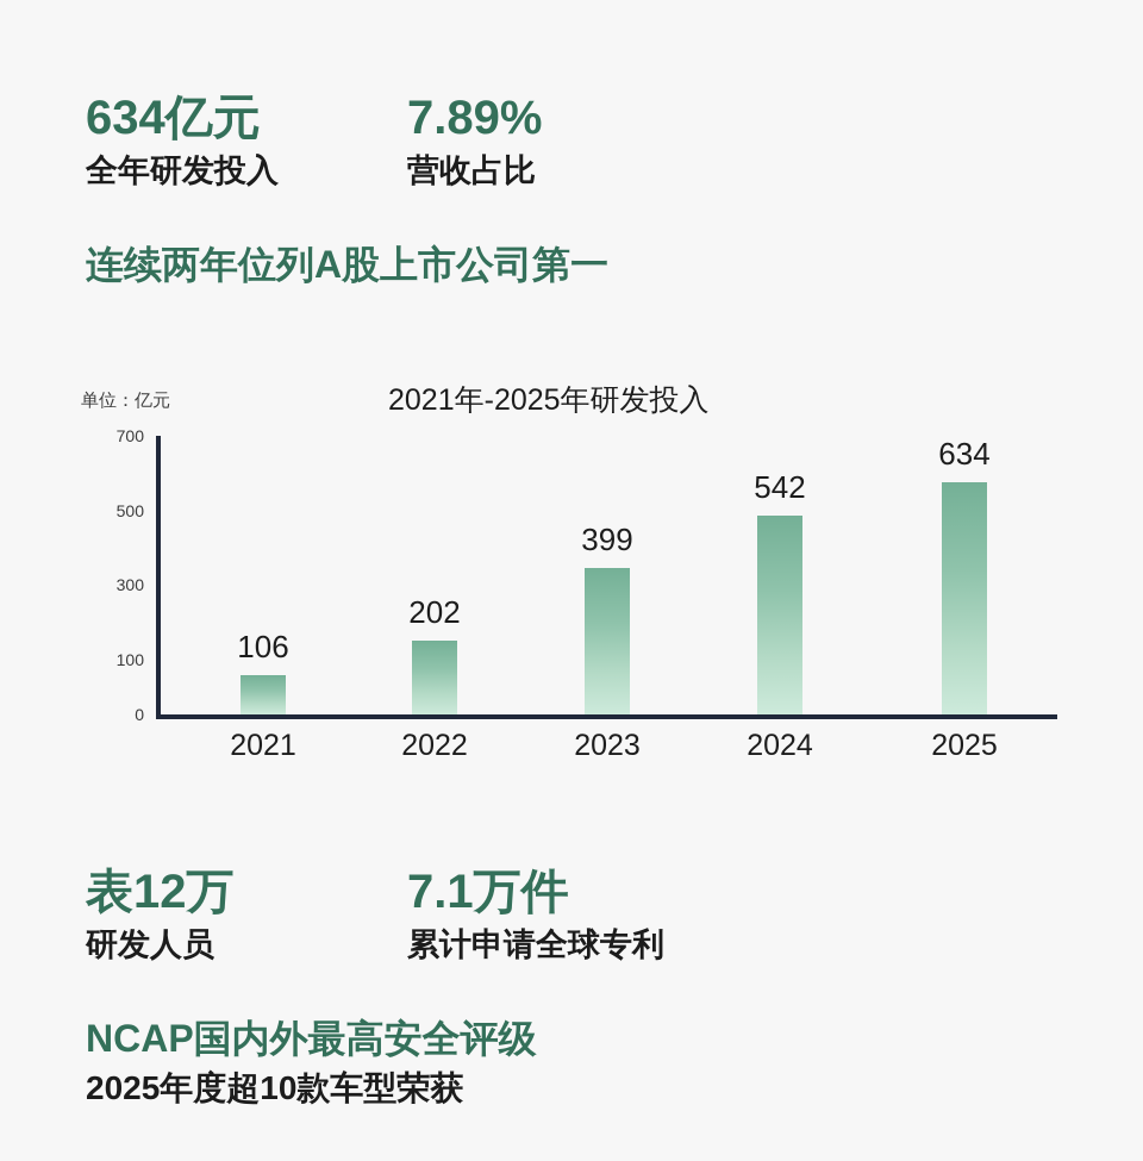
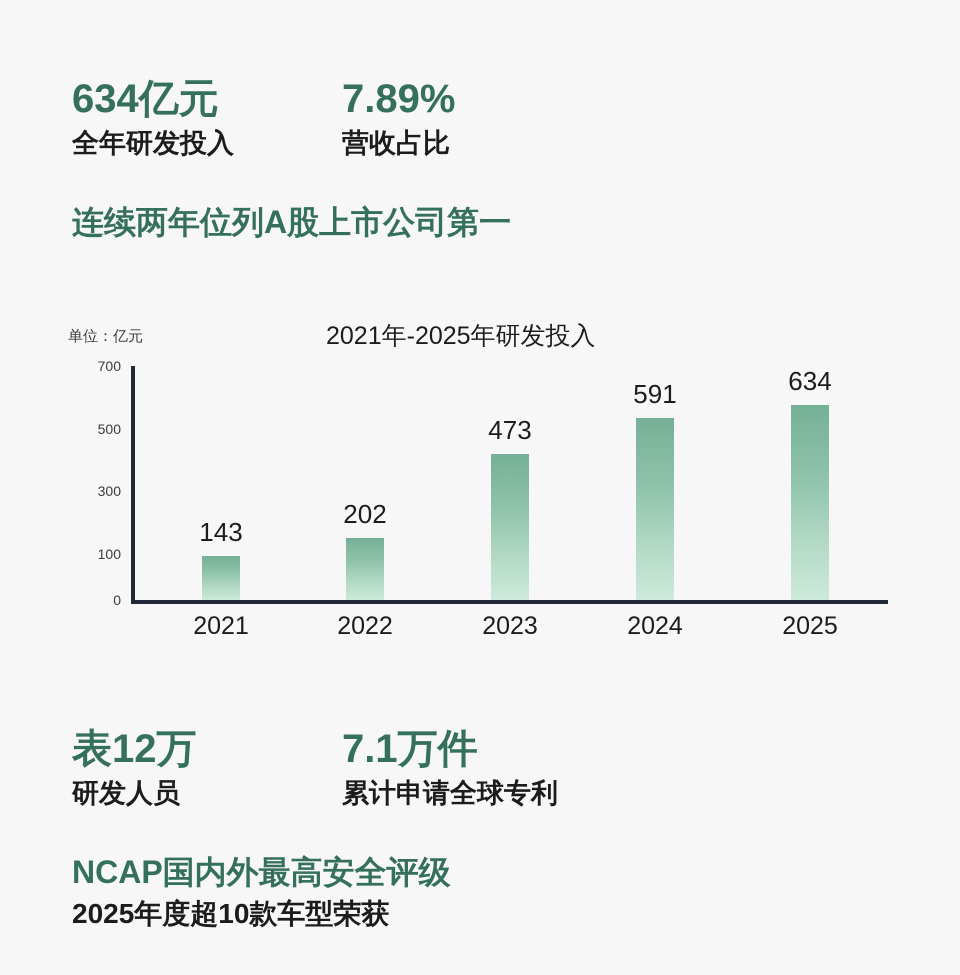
2021: 106 -> 143
2023: 399 -> 473
2024: 542 -> 591
